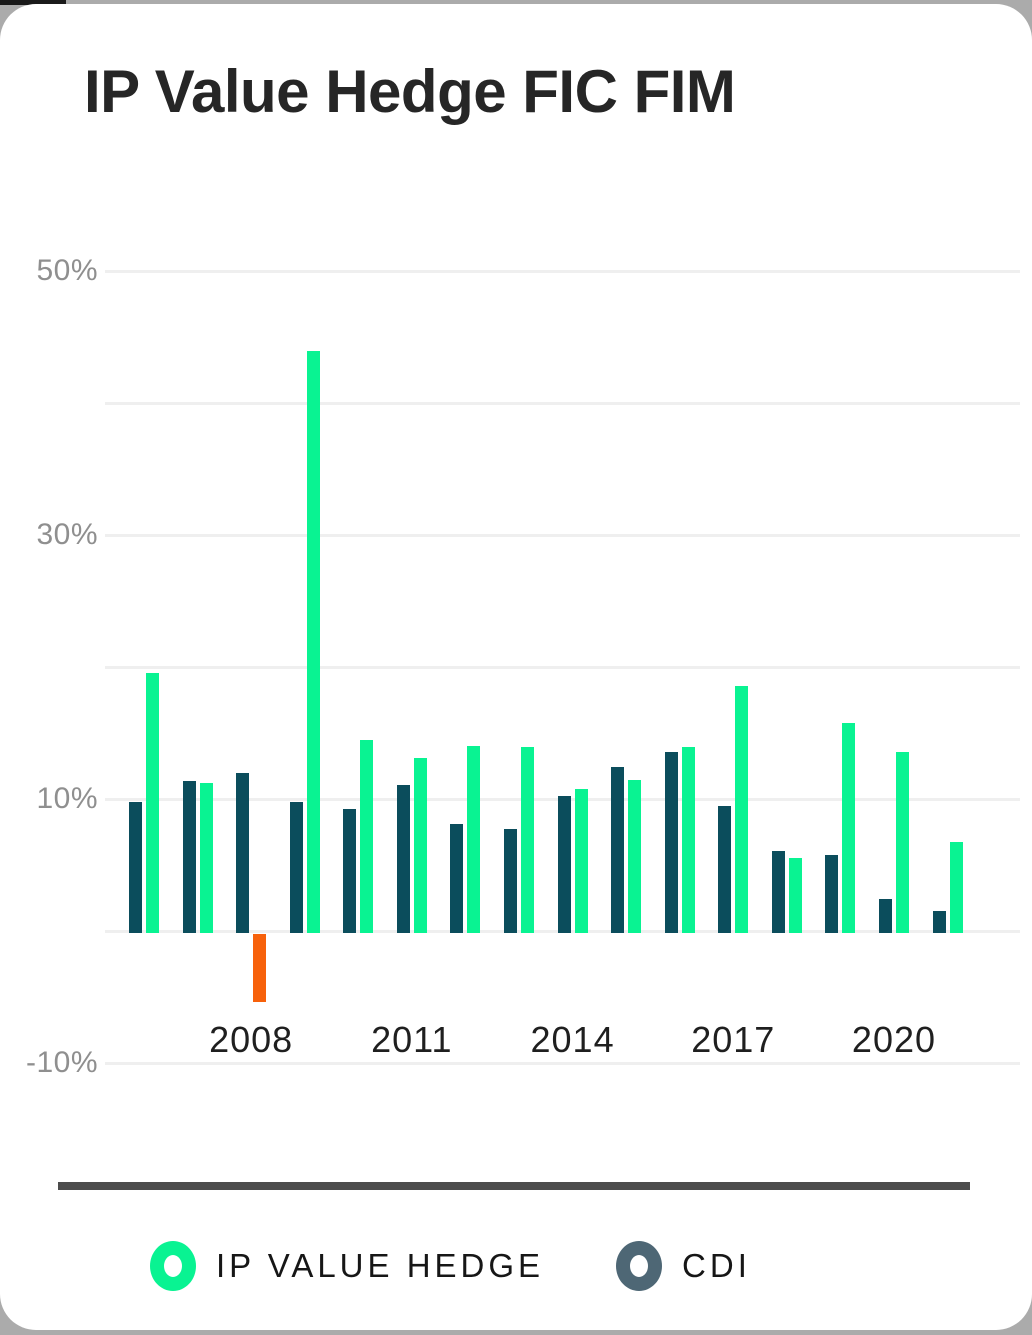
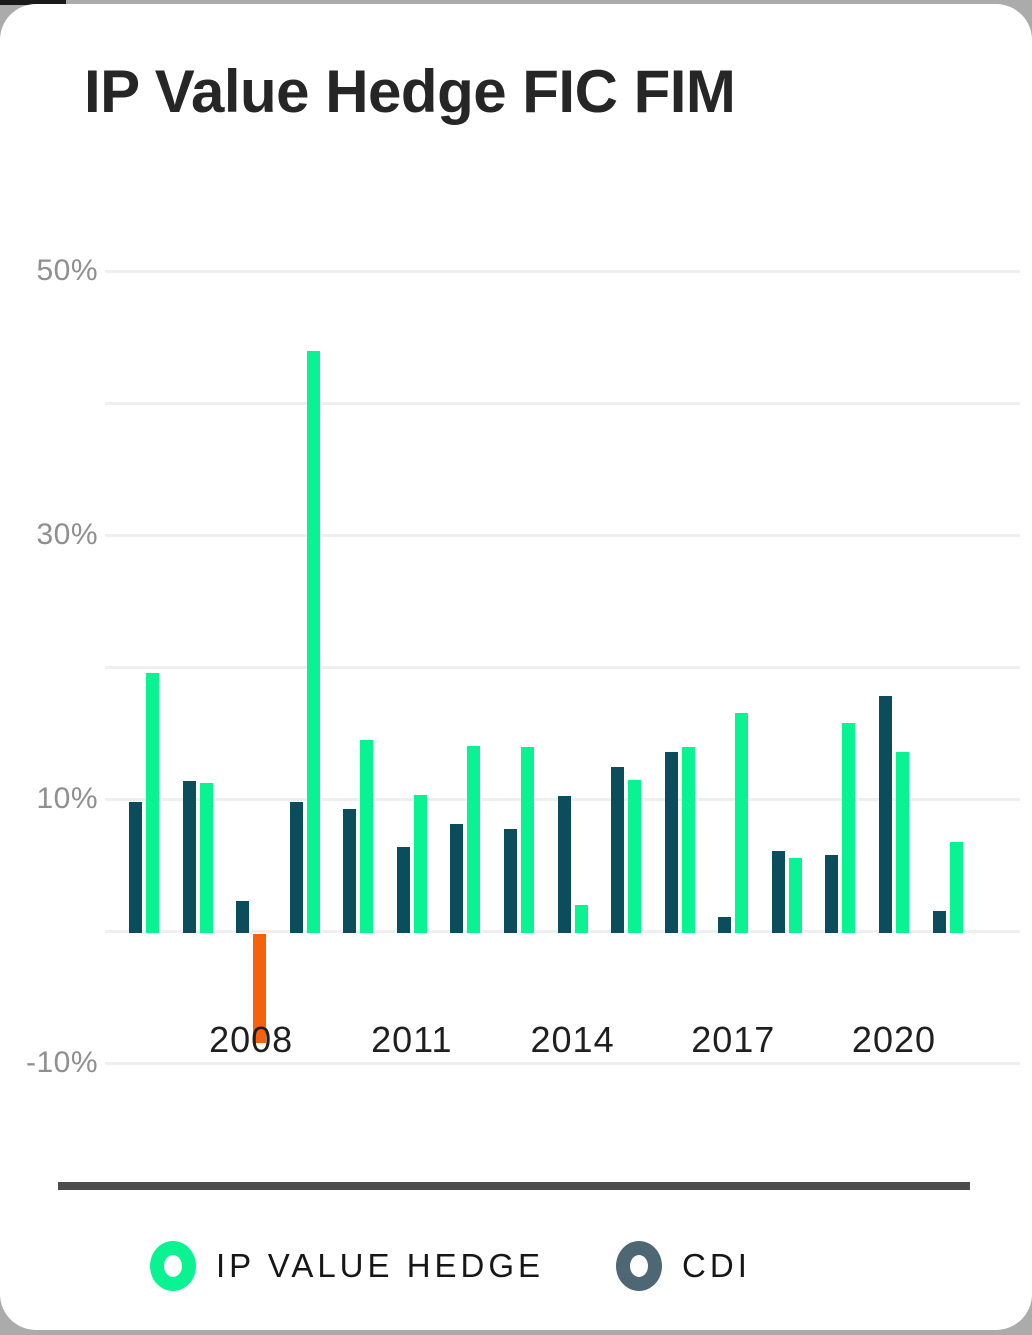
CDI/2008: 12.1% -> 2.4%
IP VALUE HEDGE/2008: -5.2% -> -8.3%
CDI/2011: 11.2% -> 6.5%
IP VALUE HEDGE/2011: 13.3% -> 10.5%
IP VALUE HEDGE/2014: 10.9% -> 2.1%
CDI/2017: 9.6% -> 1.2%
IP VALUE HEDGE/2017: 18.7% -> 16.7%
CDI/2020: 2.6% -> 18.0%
